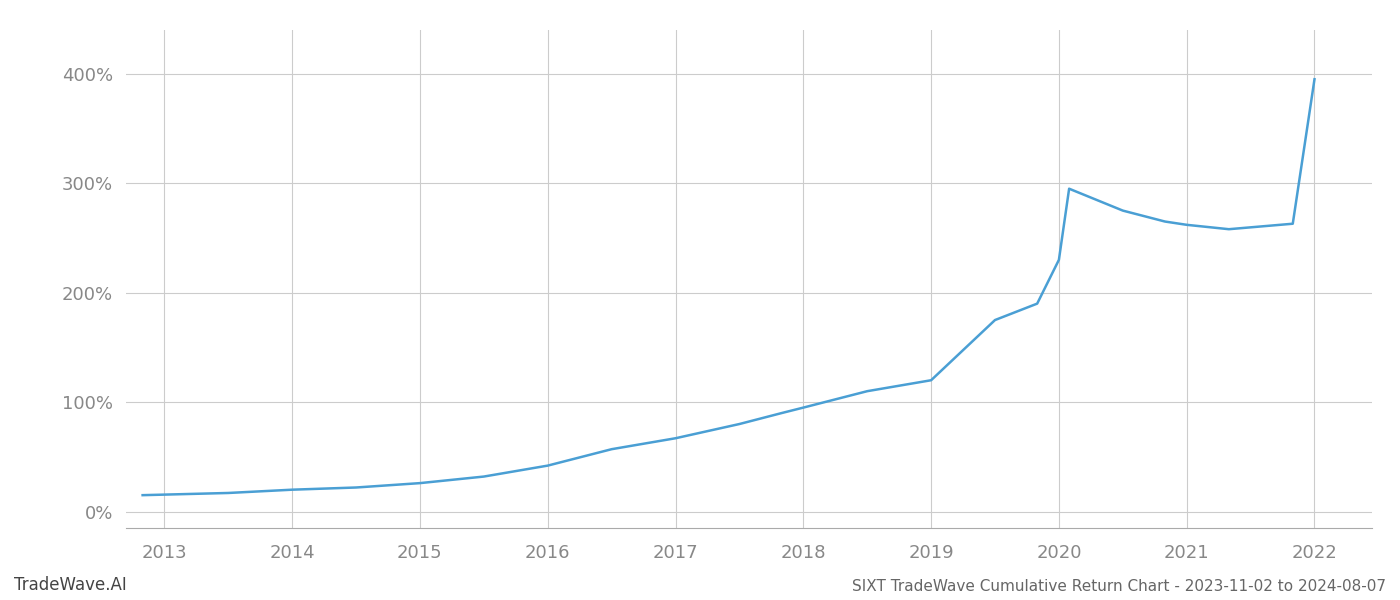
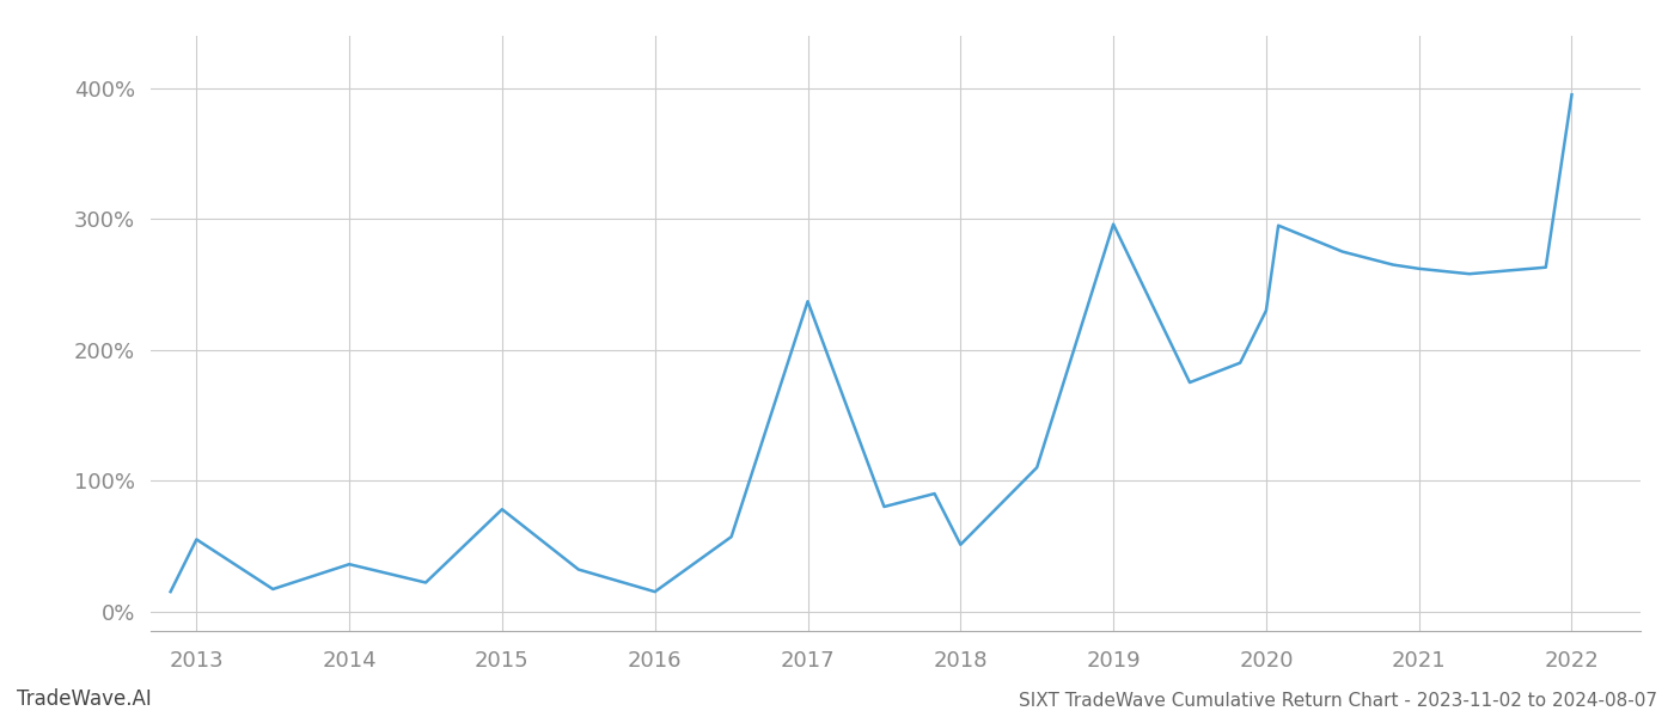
2013: 16% -> 55%
2014: 20% -> 36%
2015: 26% -> 78%
2016: 42% -> 15%
2017: 67% -> 237%
2018: 95% -> 51%
2019: 120% -> 296%
